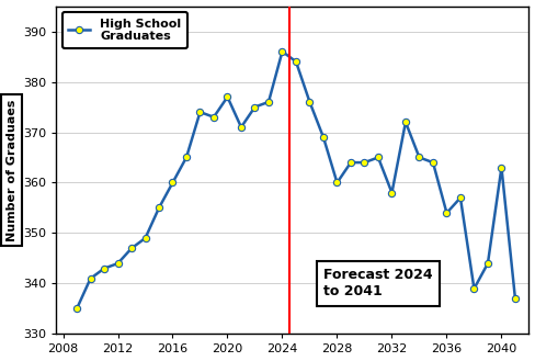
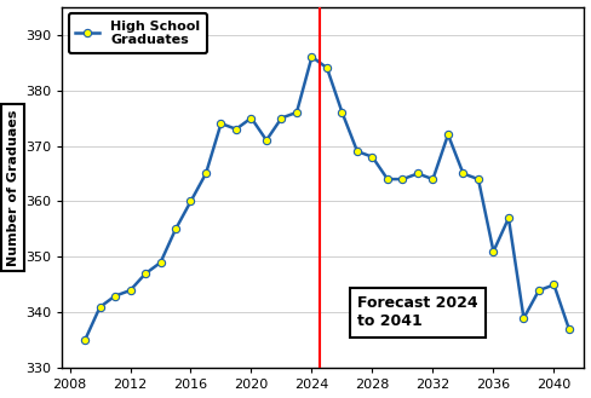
2020: 377 -> 375
2028: 360 -> 368
2032: 358 -> 364
2036: 354 -> 351
2040: 363 -> 345
